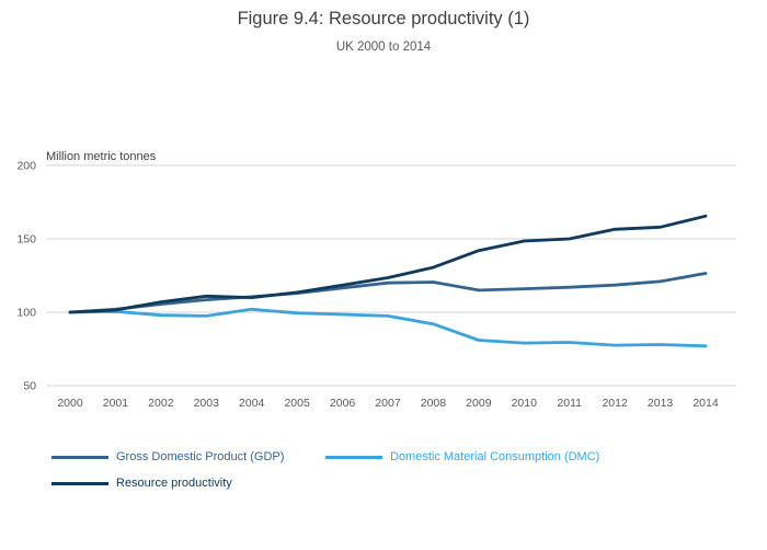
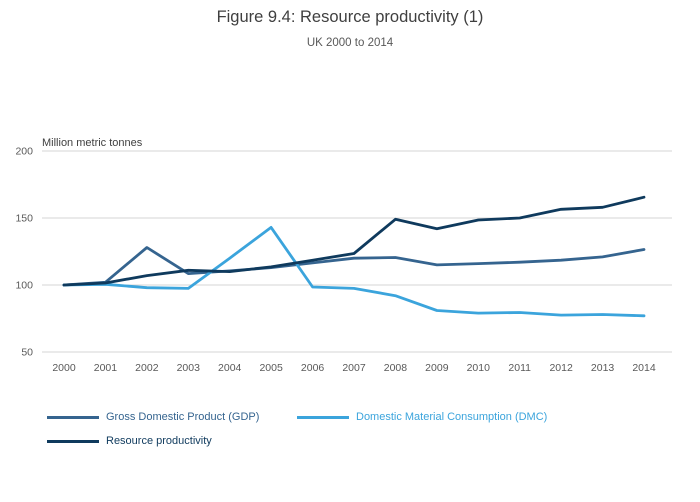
Gross Domestic Product (GDP)/2002: 106 -> 128
Domestic Material Consumption (DMC)/2004: 102 -> 120
Domestic Material Consumption (DMC)/2005: 100 -> 143
Resource productivity/2008: 130 -> 149
